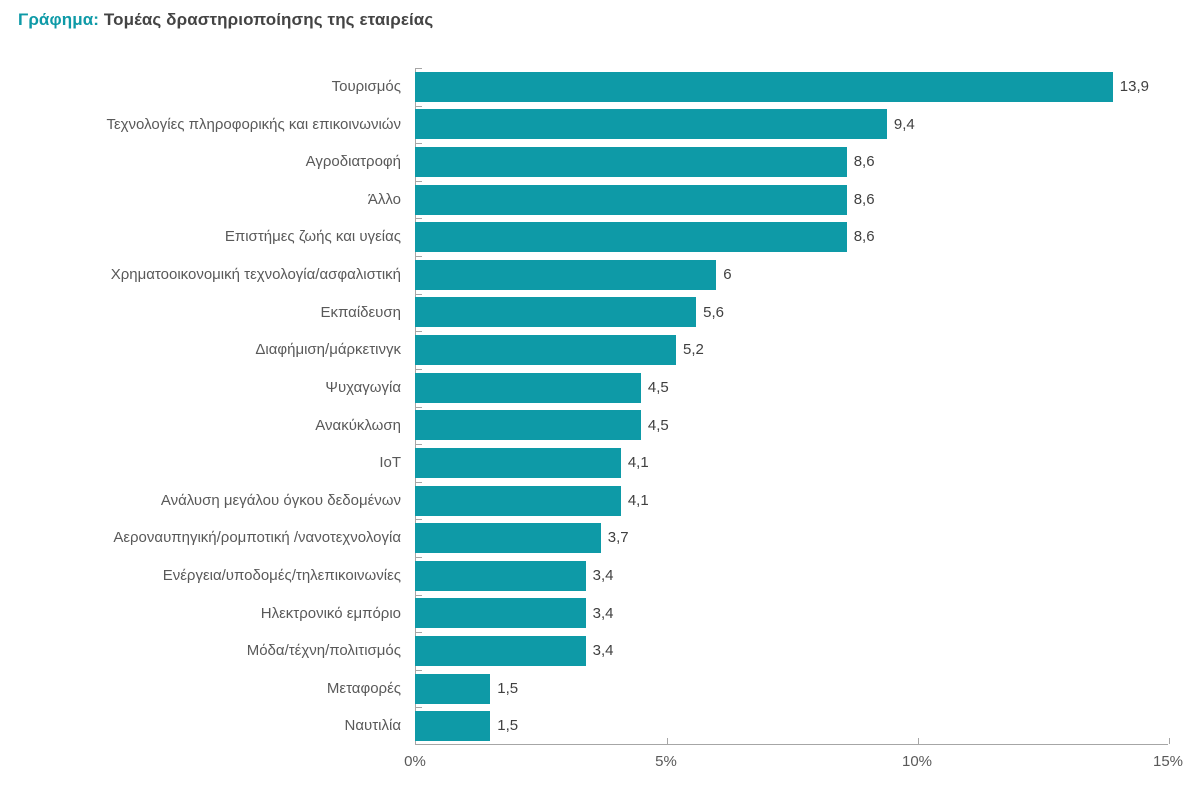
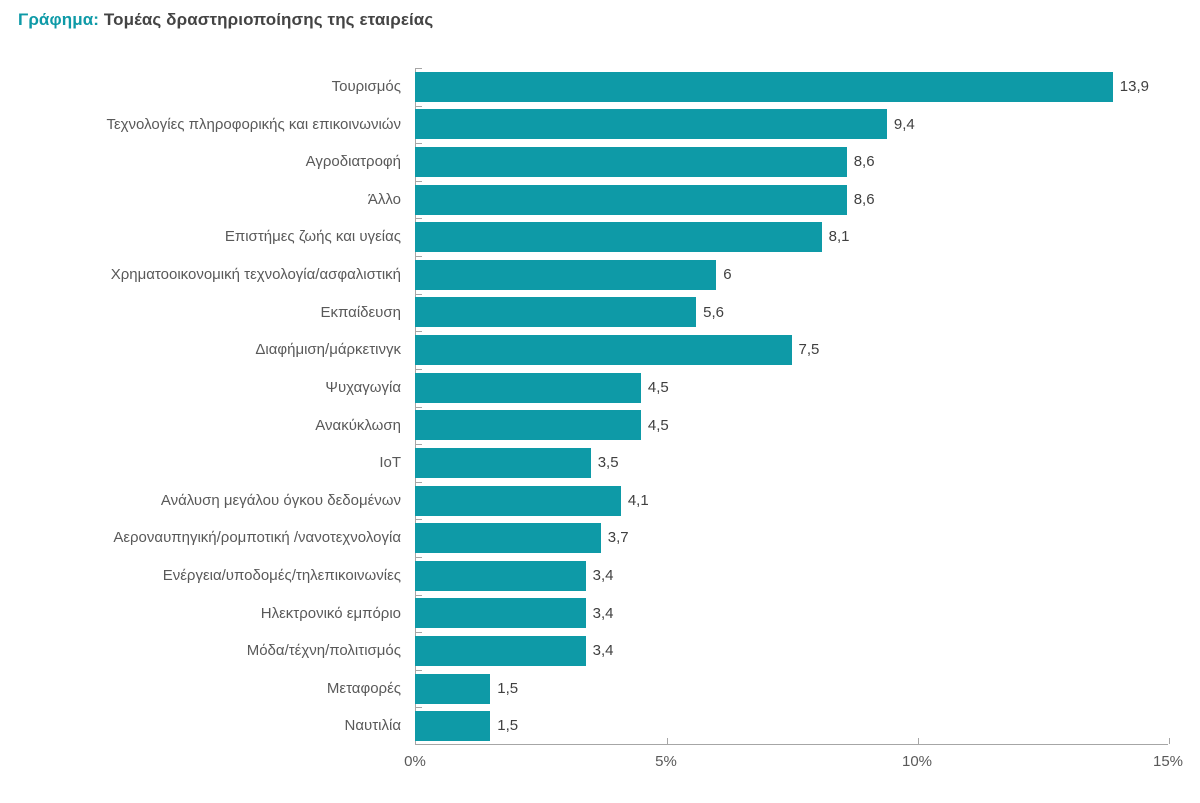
Επιστήμες ζωής και υγείας: 8,6 -> 8,1
Διαφήμιση/μάρκετινγκ: 5,2 -> 7,5
IoT: 4,1 -> 3,5
